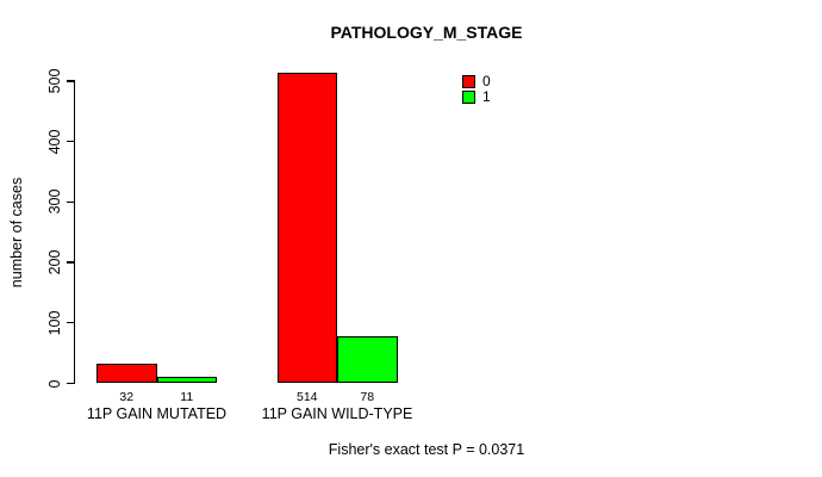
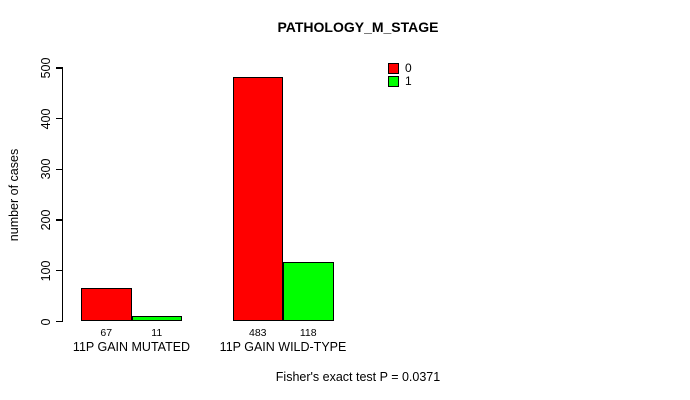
0/11P GAIN MUTATED: 32 -> 67
0/11P GAIN WILD-TYPE: 514 -> 483
1/11P GAIN WILD-TYPE: 78 -> 118
